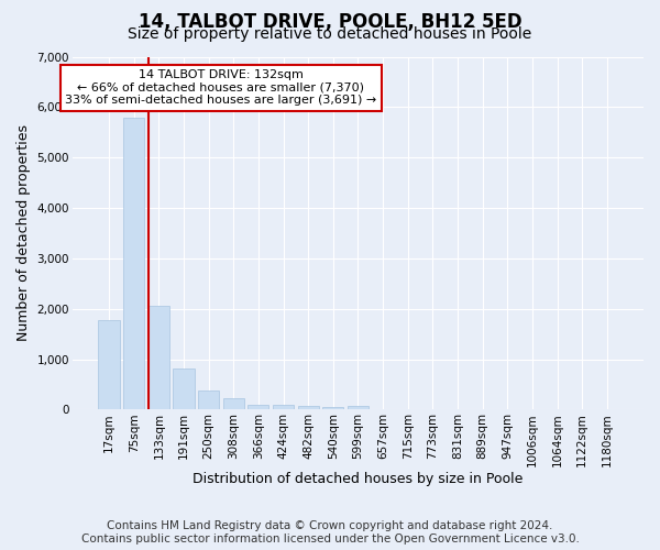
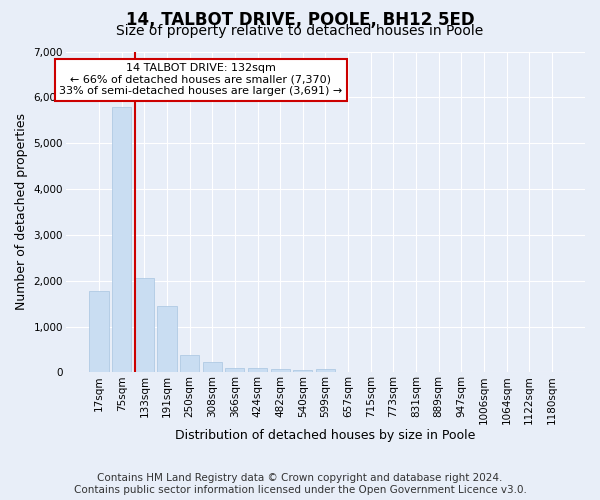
191sqm: 820 -> 1,450
